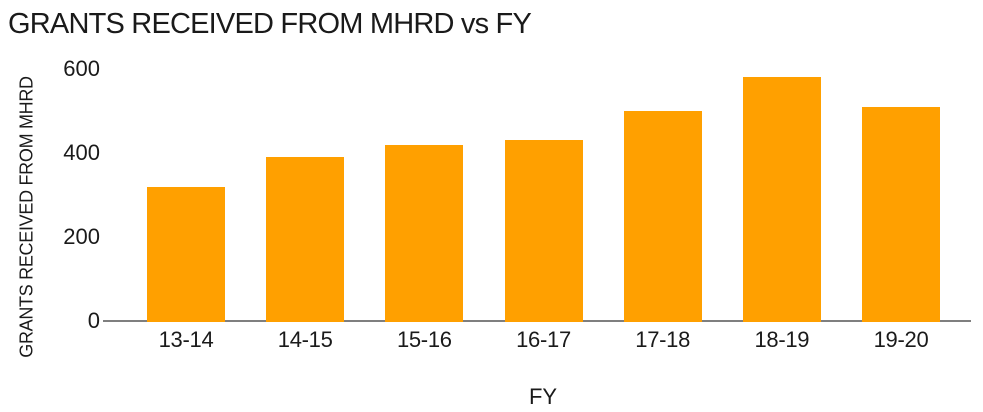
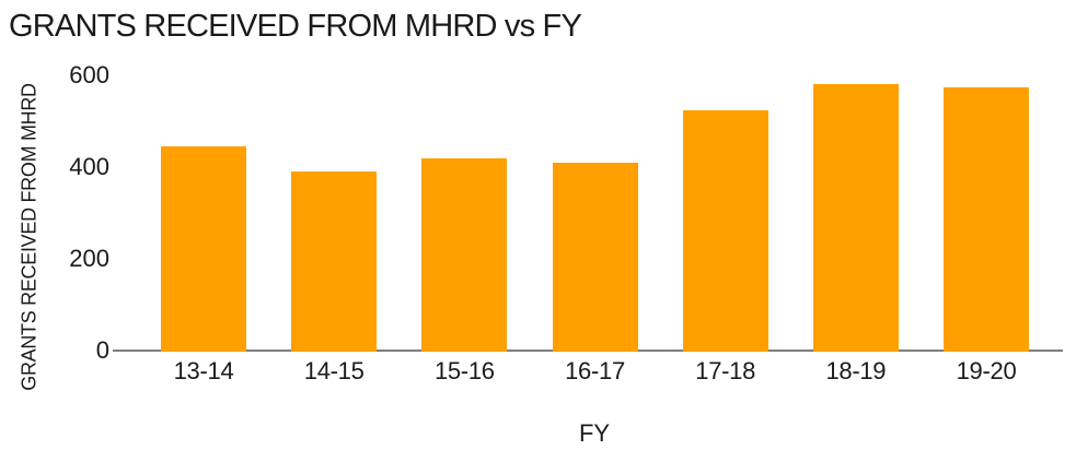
13-14: 320 -> 440
16-17: 430 -> 410
17-18: 500 -> 520
19-20: 510 -> 580
